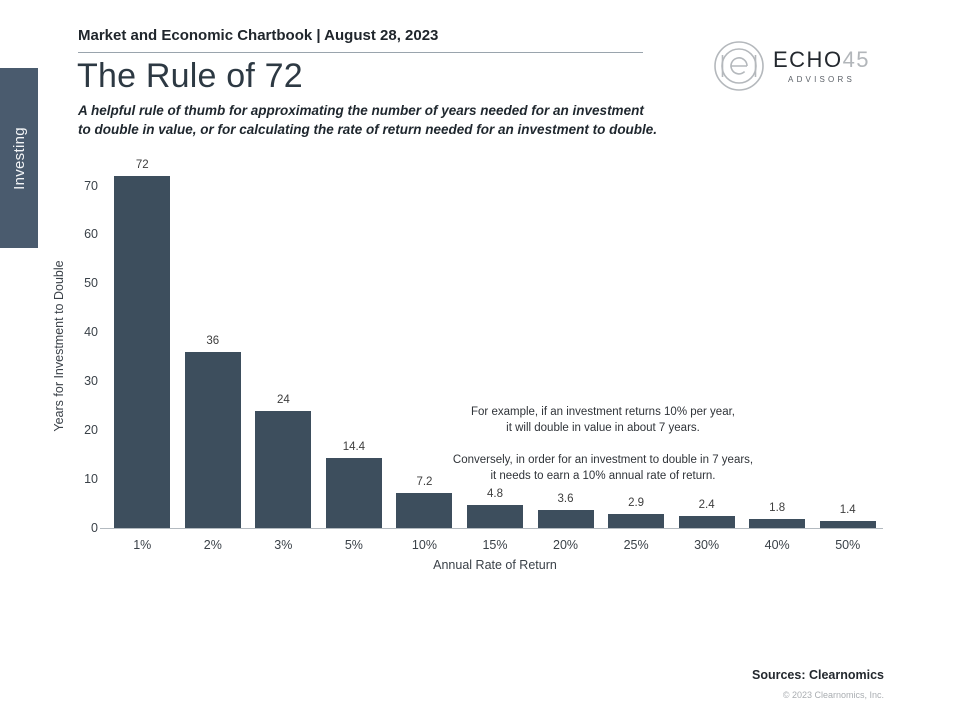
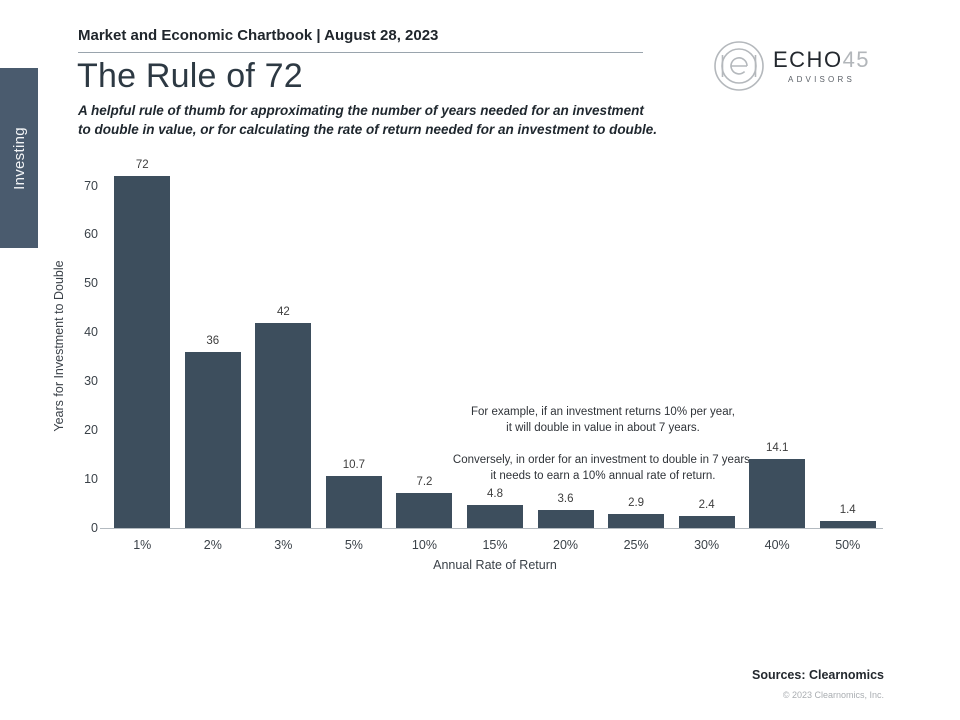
3%: 24 -> 42
5%: 14.4 -> 10.7
40%: 1.8 -> 14.1
